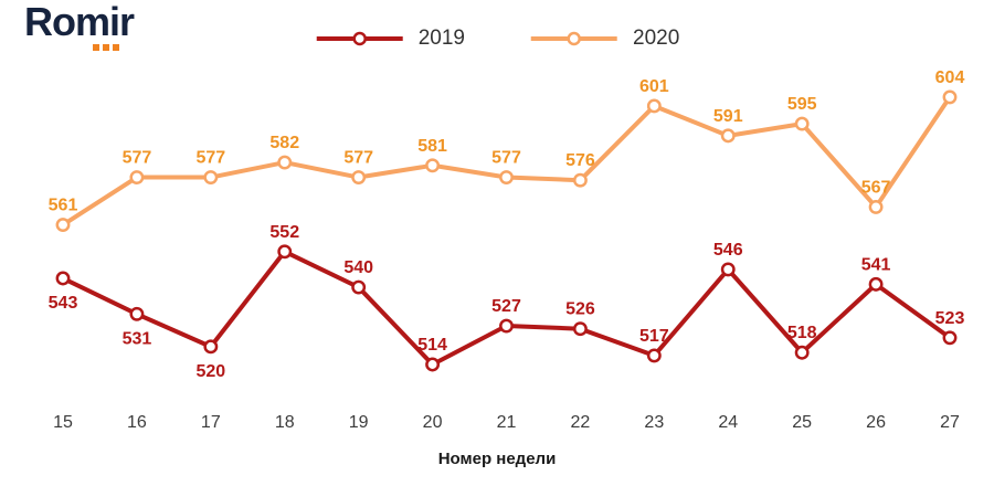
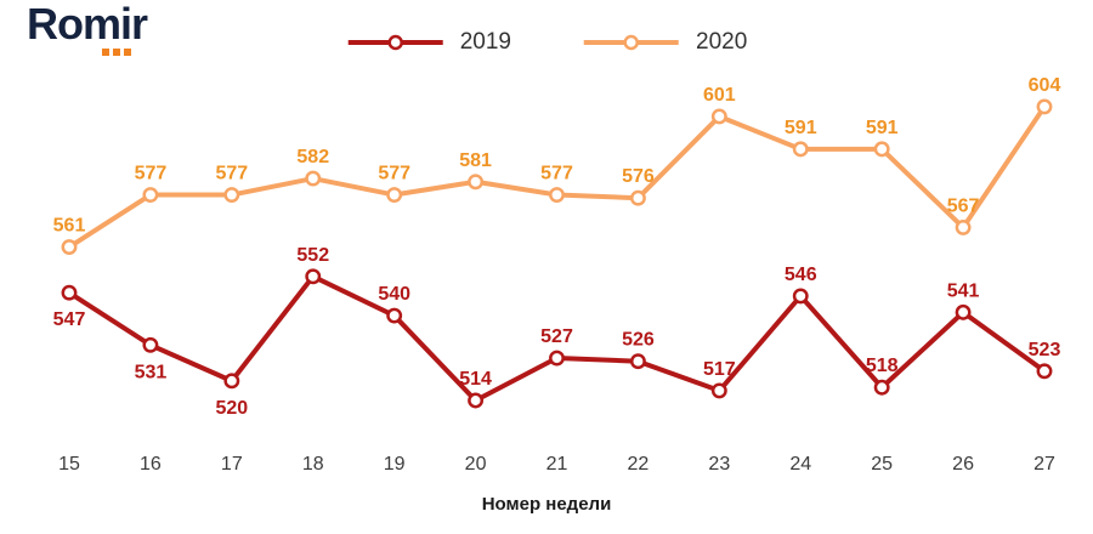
2019/15: 543 -> 547
2020/25: 595 -> 591
